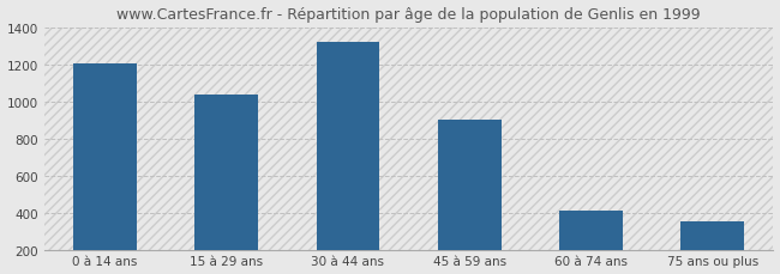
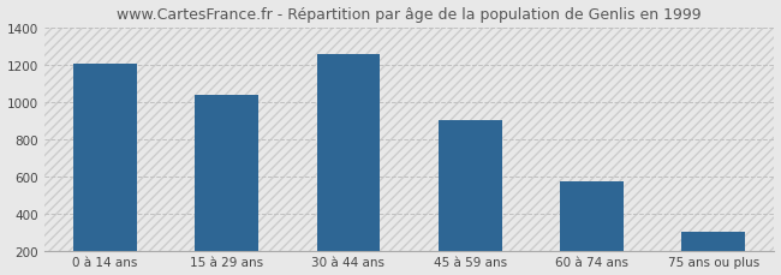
30 à 44 ans: 1320 -> 1260
60 à 74 ans: 410 -> 570
75 ans ou plus: 350 -> 300
